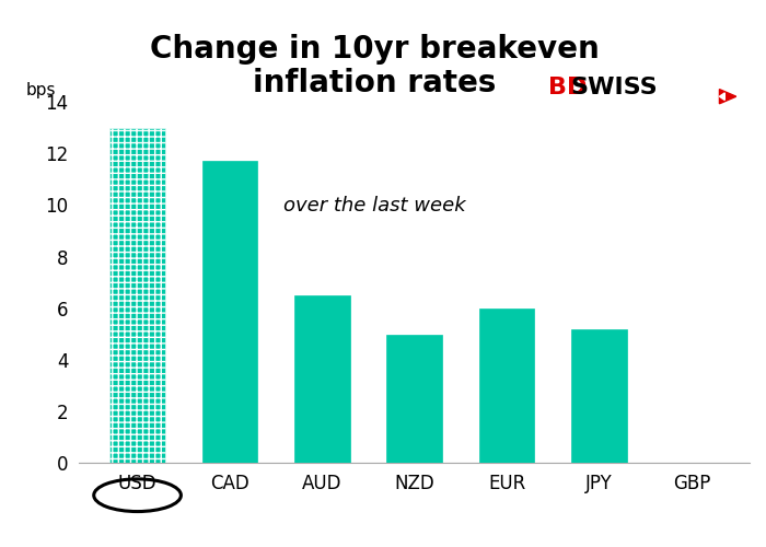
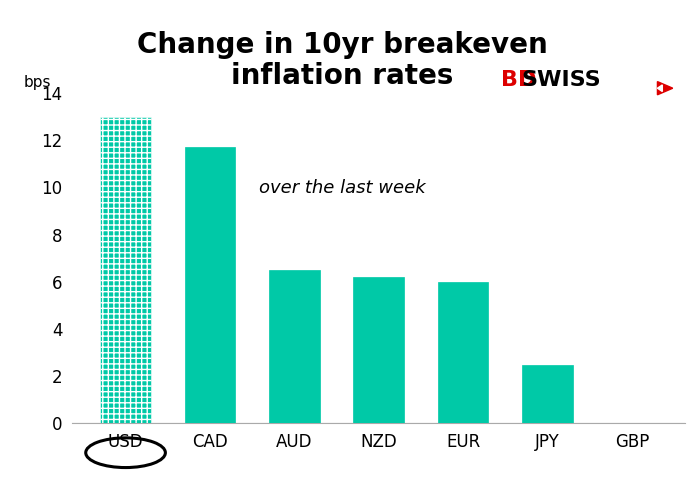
NZD: 4.95 -> 6.20
JPY: 5.20 -> 2.45
